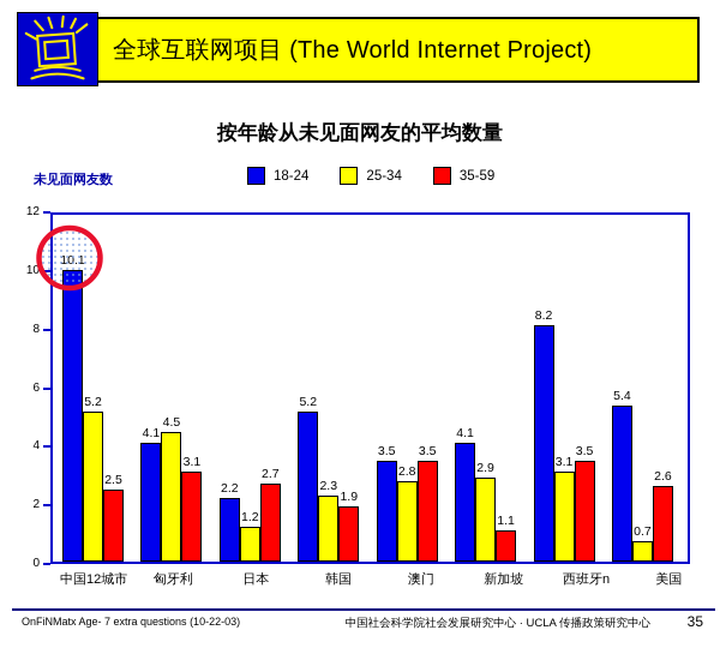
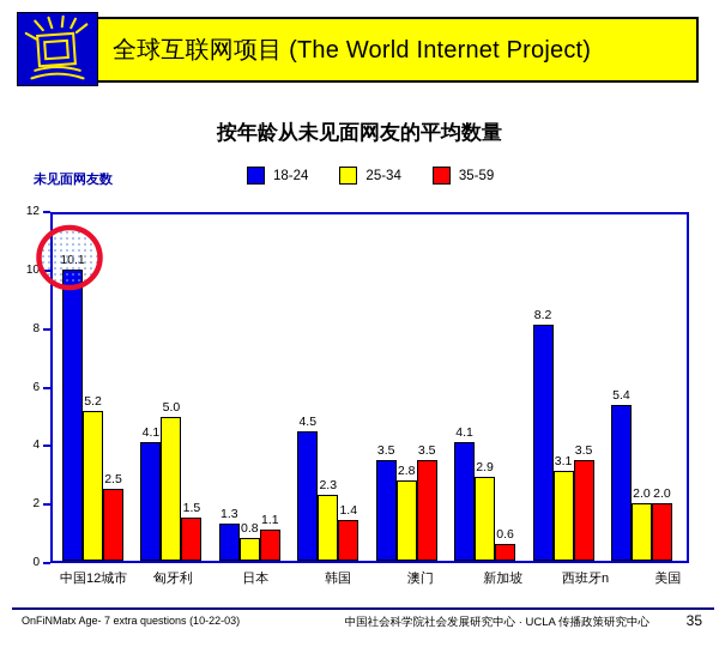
25-34/匈牙利: 4.5 -> 5.0
35-59/匈牙利: 3.1 -> 1.5
18-24/日本: 2.2 -> 1.3
25-34/日本: 1.2 -> 0.8
35-59/日本: 2.7 -> 1.1
18-24/韩国: 5.2 -> 4.5
35-59/韩国: 1.9 -> 1.4
35-59/新加坡: 1.1 -> 0.6
25-34/美国: 0.7 -> 2.0
35-59/美国: 2.6 -> 2.0
